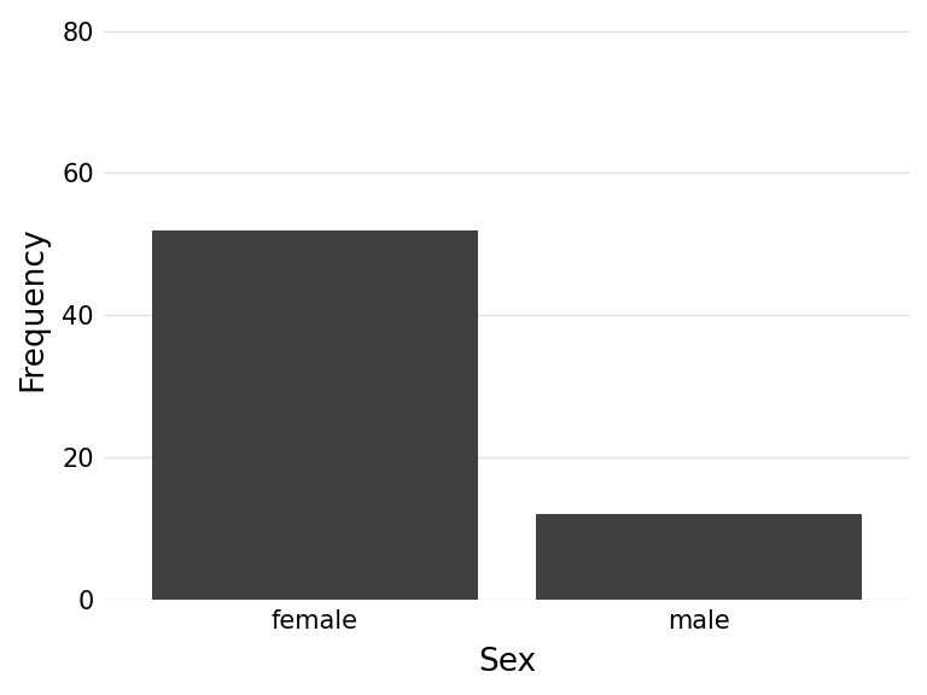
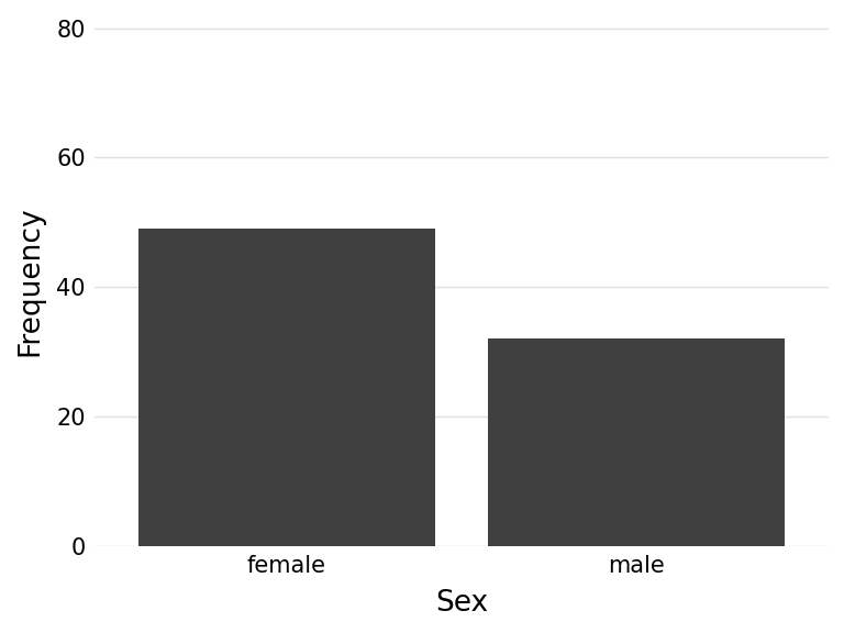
female: 52 -> 49
male: 12 -> 32
